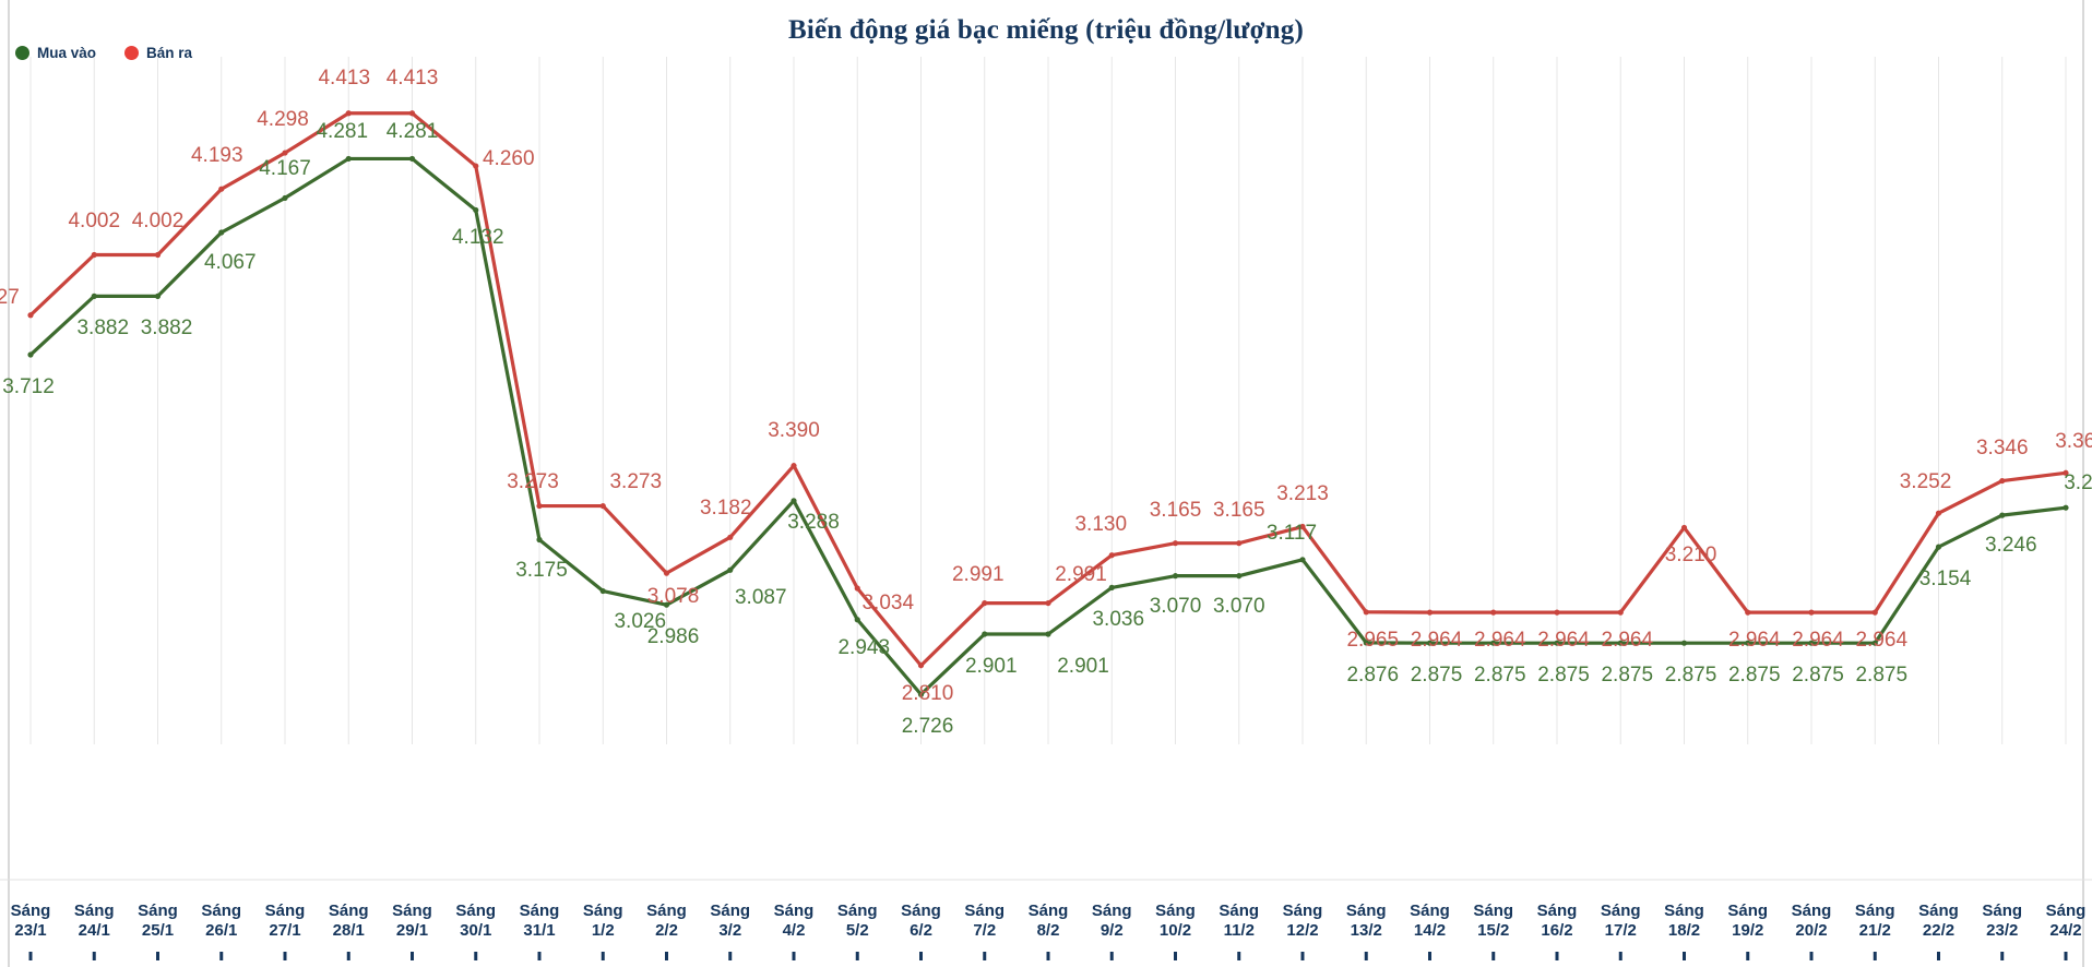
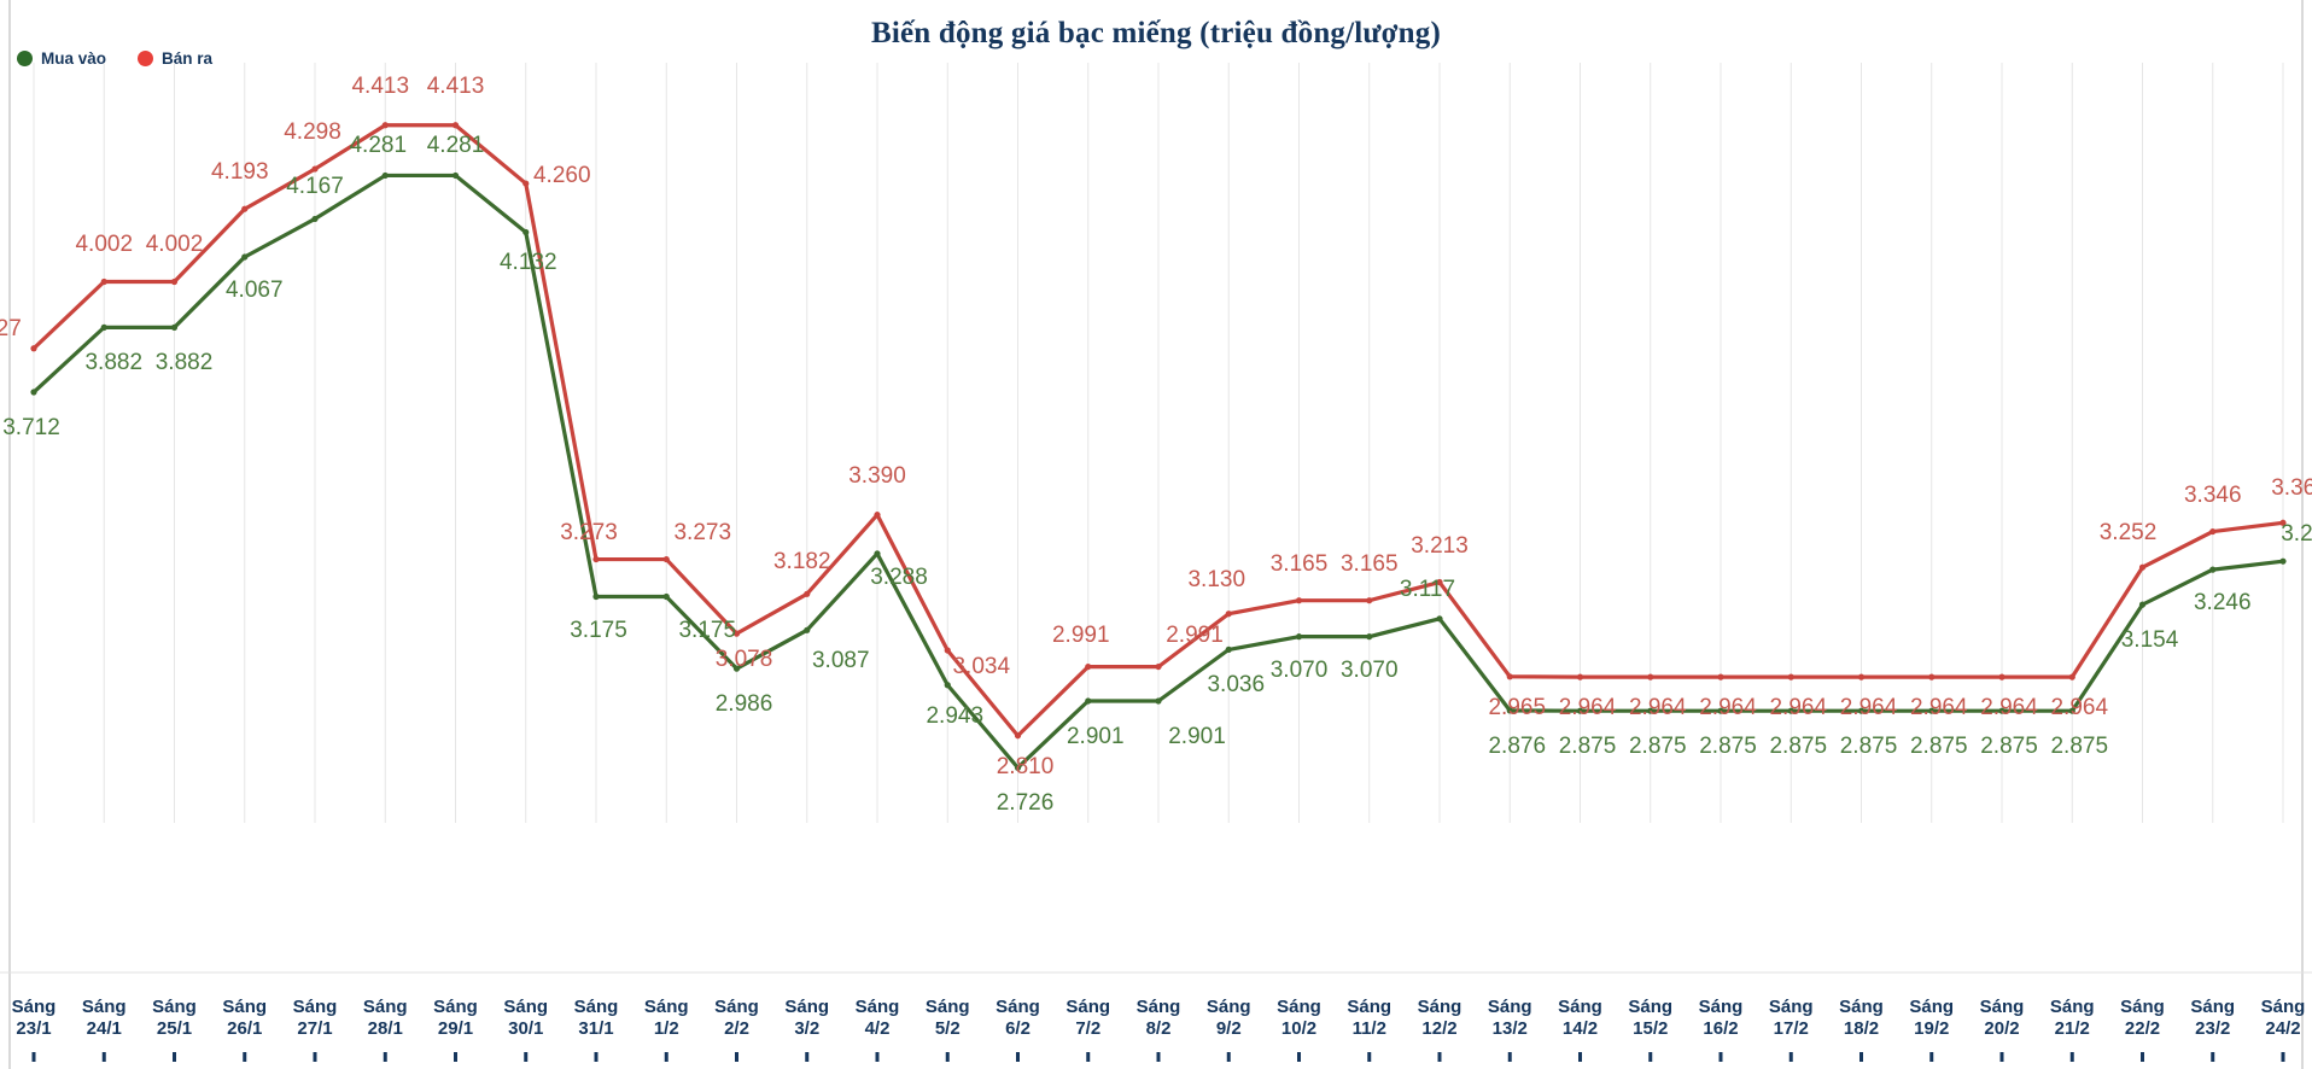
Mua vào/Sáng 1/2: 3.026 -> 3.175
Bán ra/Sáng 18/2: 3.210 -> 2.964
